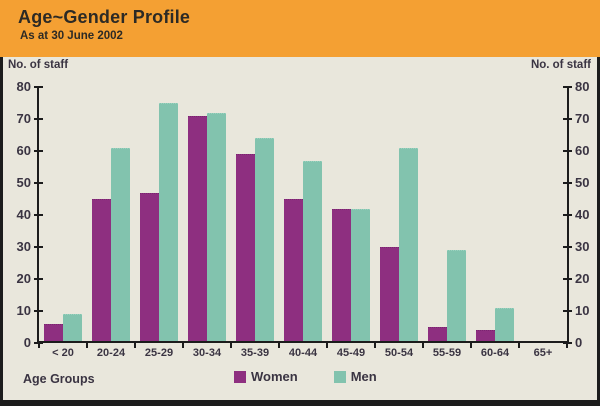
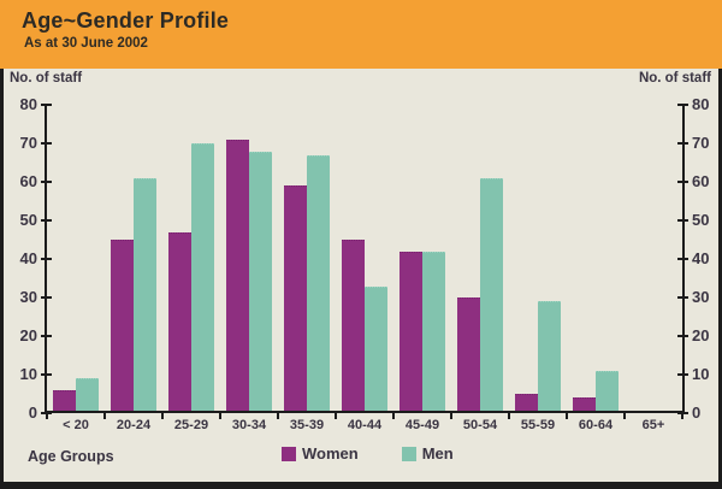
Men/25-29: 74 -> 69
Men/30-34: 71 -> 67
Men/35-39: 63 -> 66
Men/40-44: 56 -> 32
